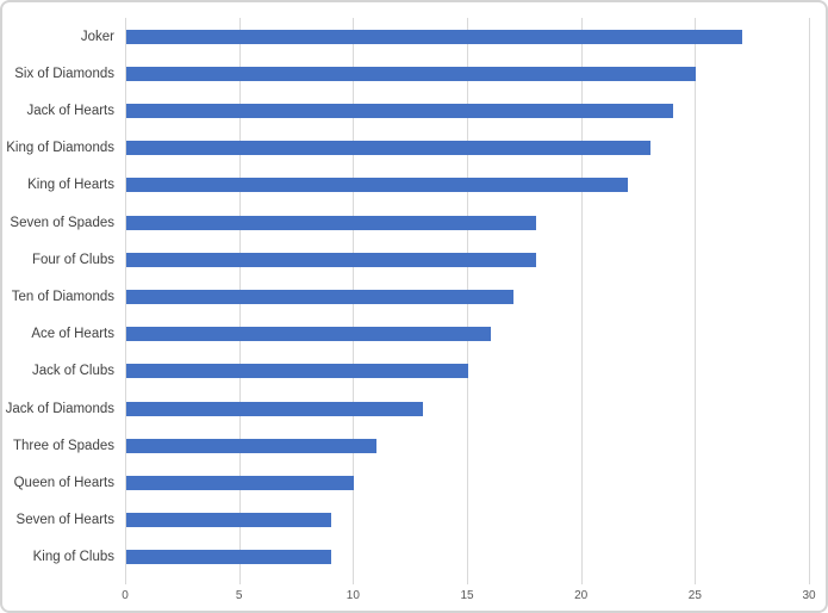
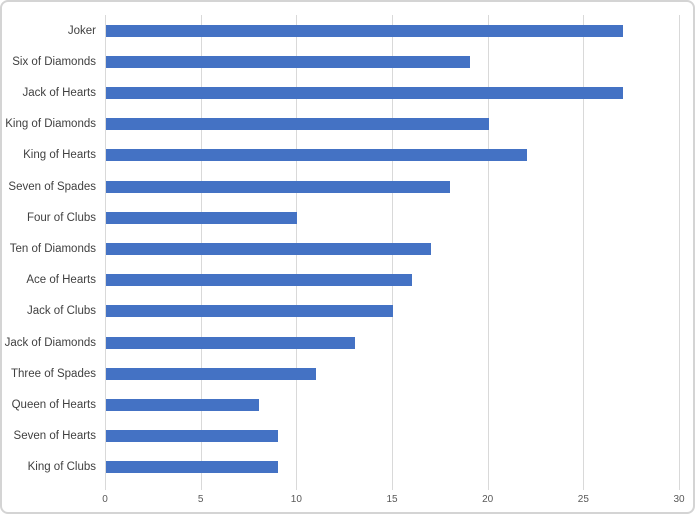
Six of Diamonds: 25 -> 19
Jack of Hearts: 24 -> 27
King of Diamonds: 23 -> 20
Four of Clubs: 18 -> 10
Queen of Hearts: 10 -> 8
